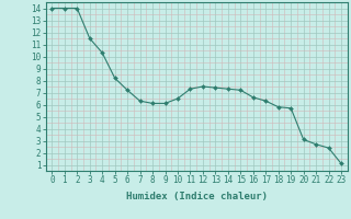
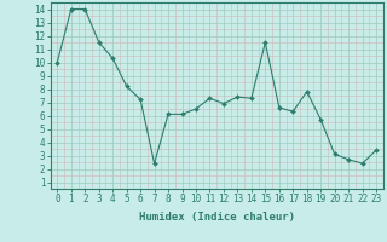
0: 14.0 -> 10.0
7: 6.3 -> 2.4
12: 7.5 -> 6.9
15: 7.2 -> 11.5
18: 5.8 -> 7.8
23: 1.1 -> 3.4
